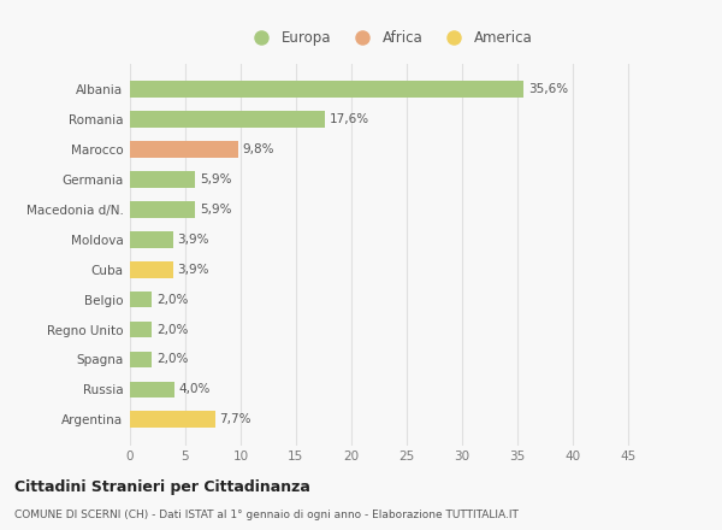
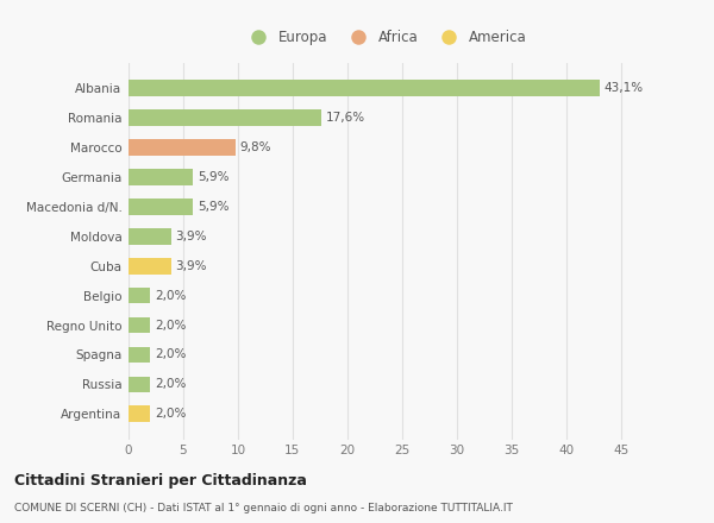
Albania: 35,6% -> 43,1%
Russia: 4,0% -> 2,0%
Argentina: 7,7% -> 2,0%
